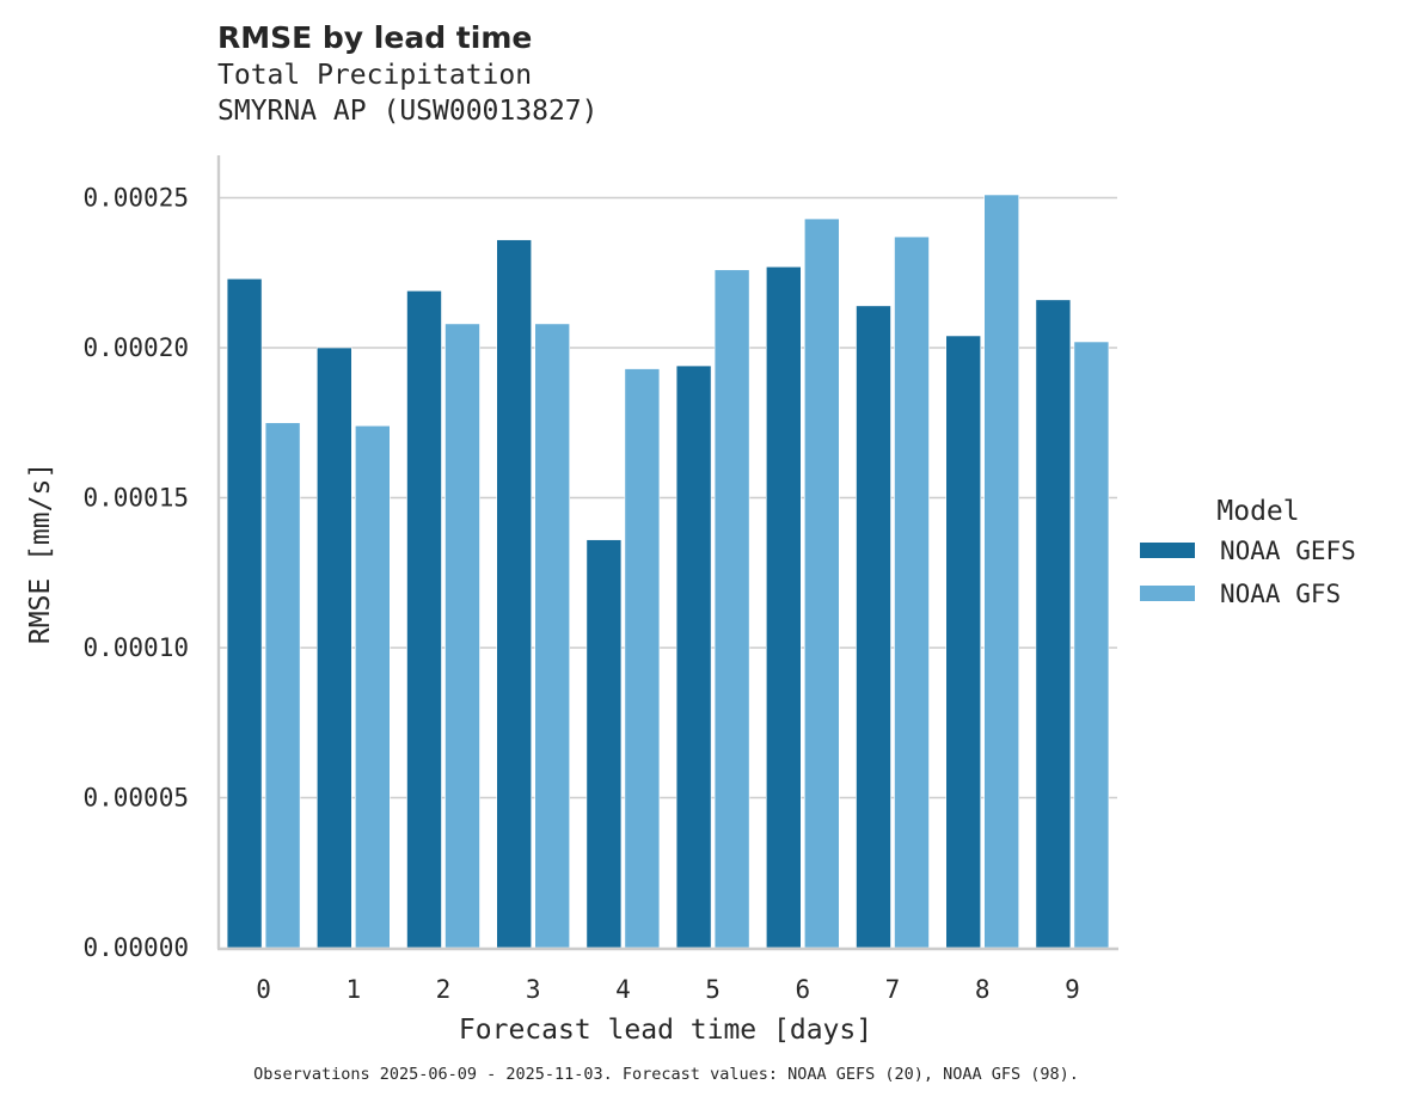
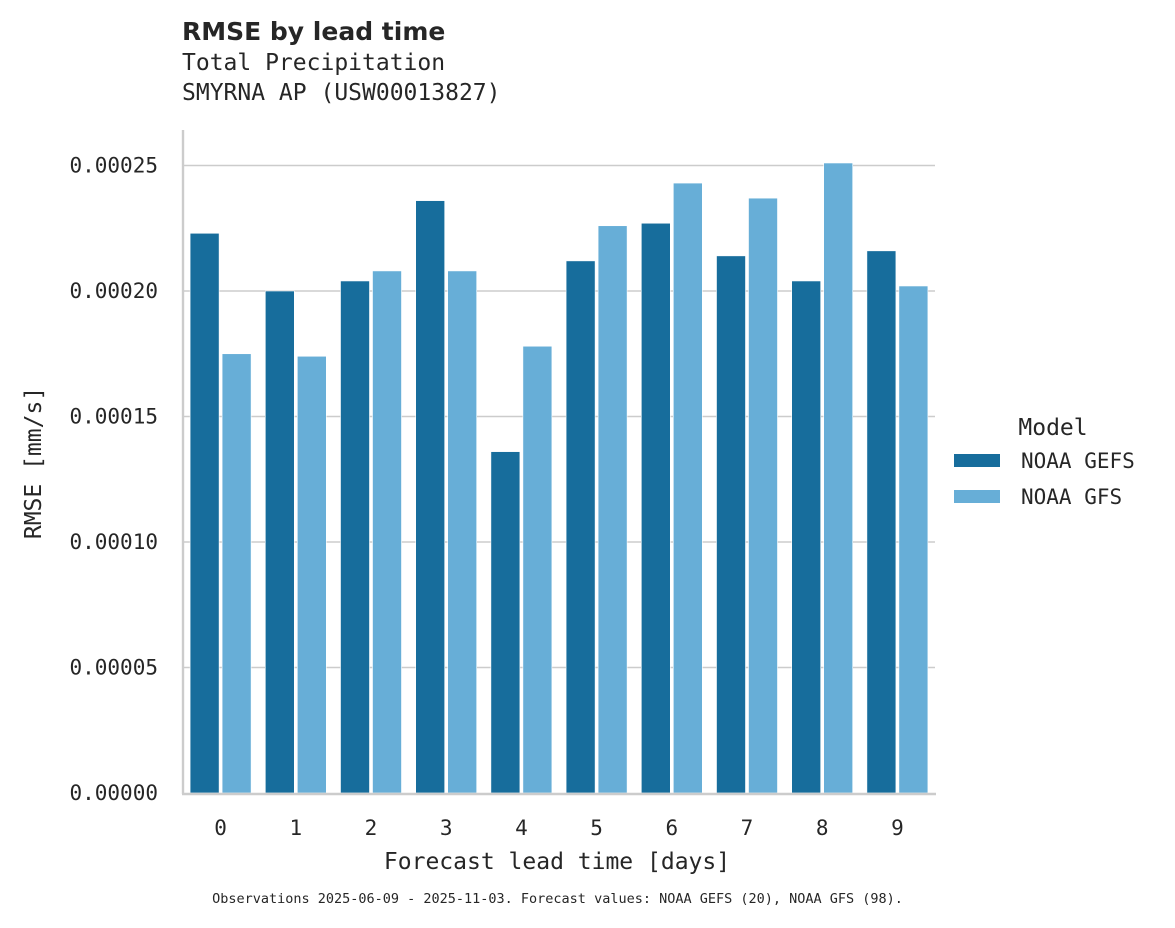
NOAA GEFS/2: 0.000219 -> 0.000204
NOAA GFS/4: 0.000193 -> 0.000178
NOAA GEFS/5: 0.000194 -> 0.000212
